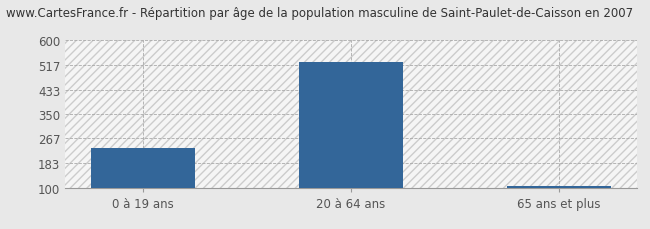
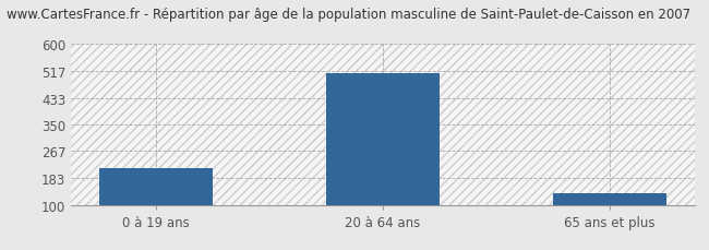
0 à 19 ans: 233 -> 215
20 à 64 ans: 528 -> 510
65 ans et plus: 107 -> 135
